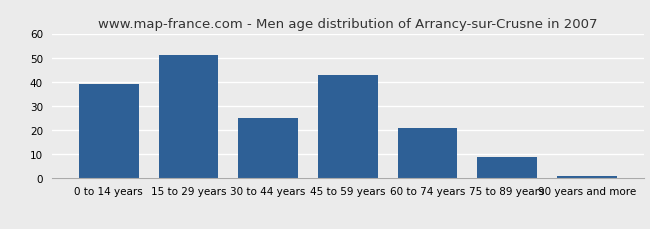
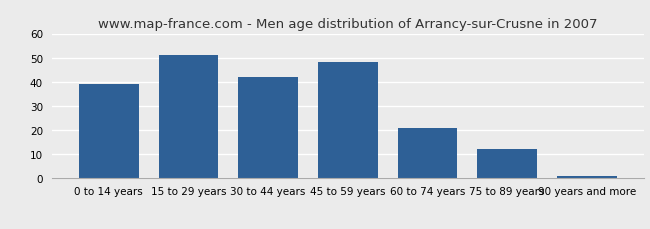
30 to 44 years: 25 -> 42
45 to 59 years: 43 -> 48
75 to 89 years: 9 -> 12
